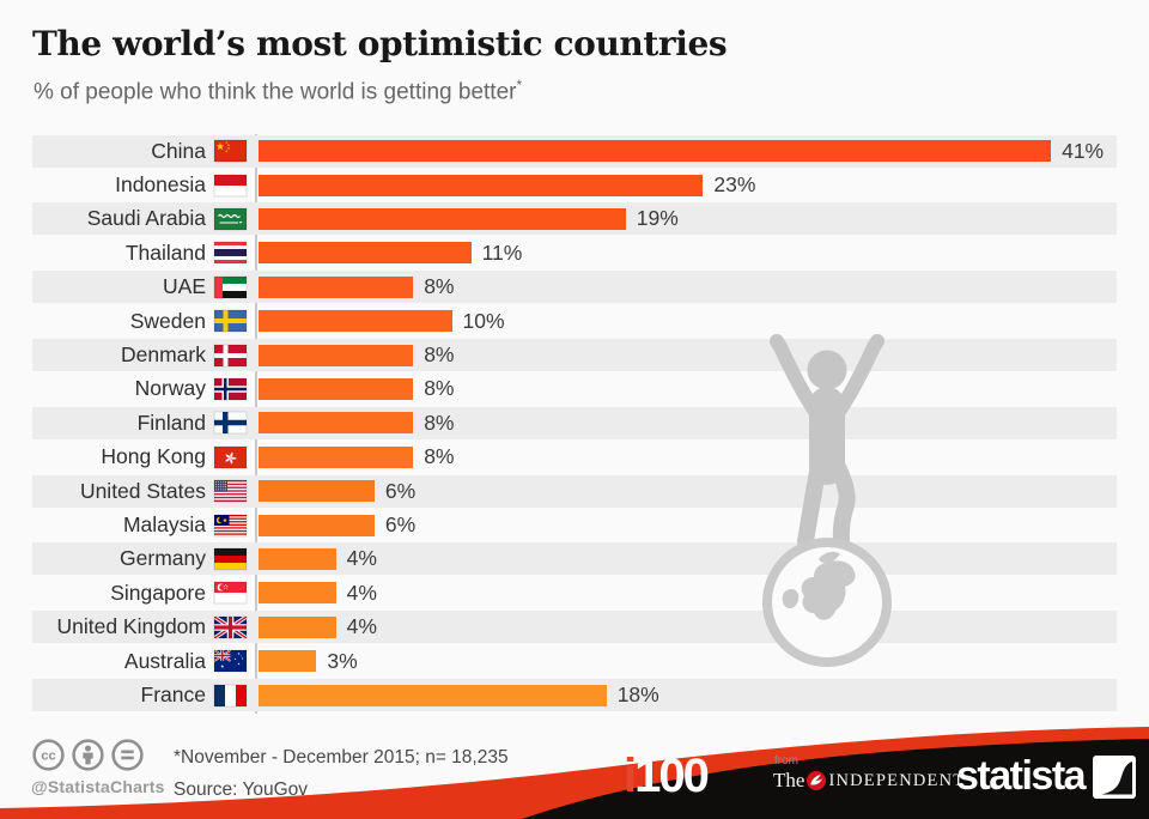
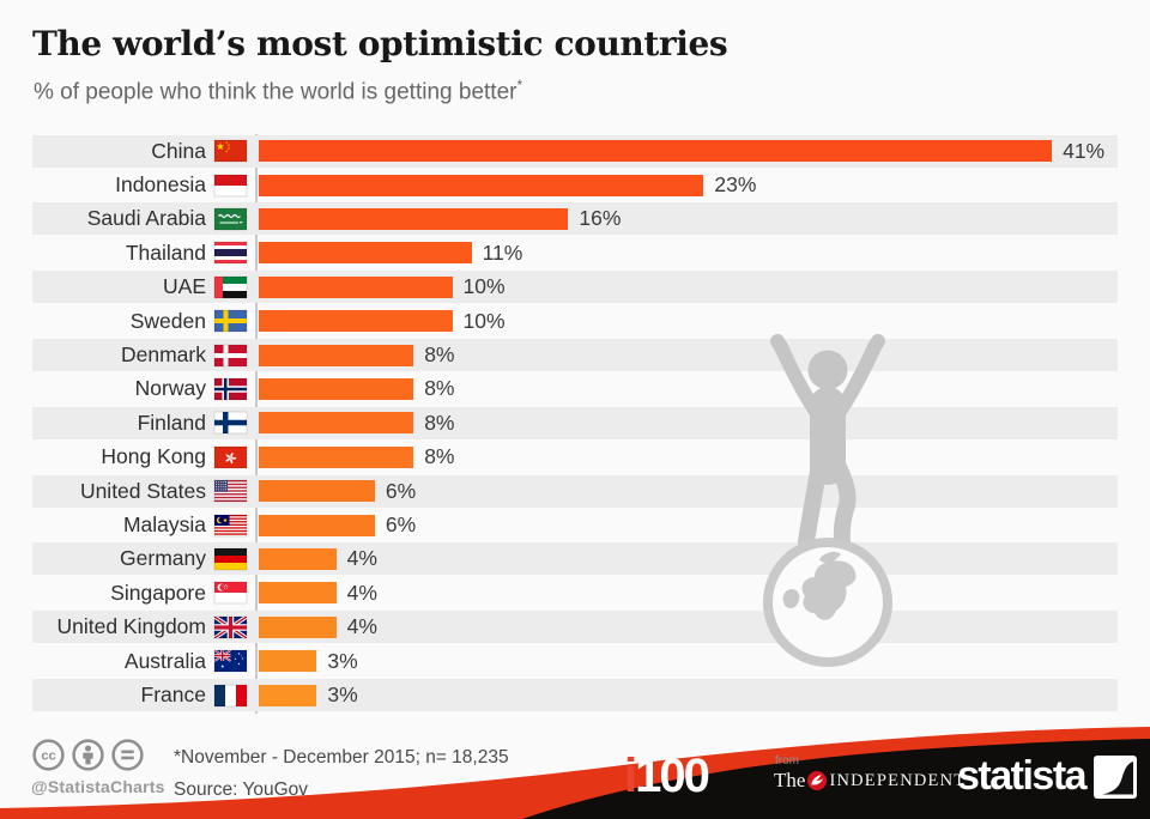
Saudi Arabia: 19% -> 16%
UAE: 8% -> 10%
France: 18% -> 3%
